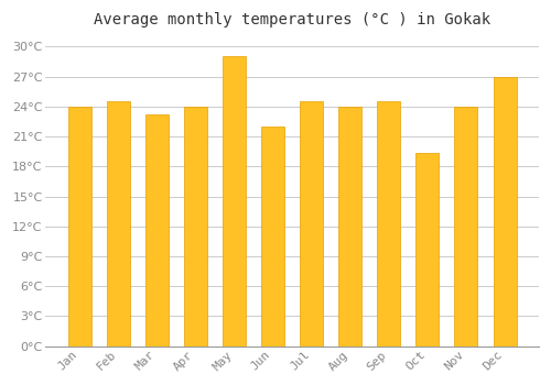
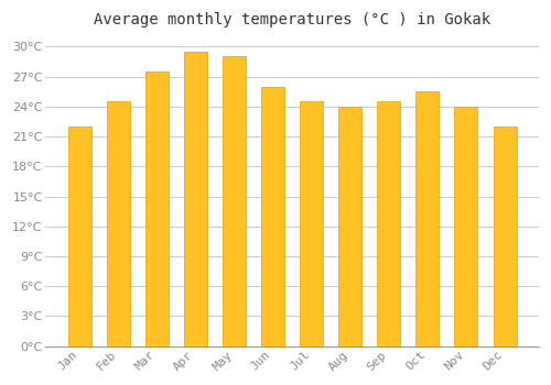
Jan: 24.0°C -> 22.0°C
Mar: 23.2°C -> 27.5°C
Apr: 24.0°C -> 29.5°C
Jun: 22.0°C -> 26.0°C
Oct: 19.4°C -> 25.5°C
Dec: 27.0°C -> 22.0°C
